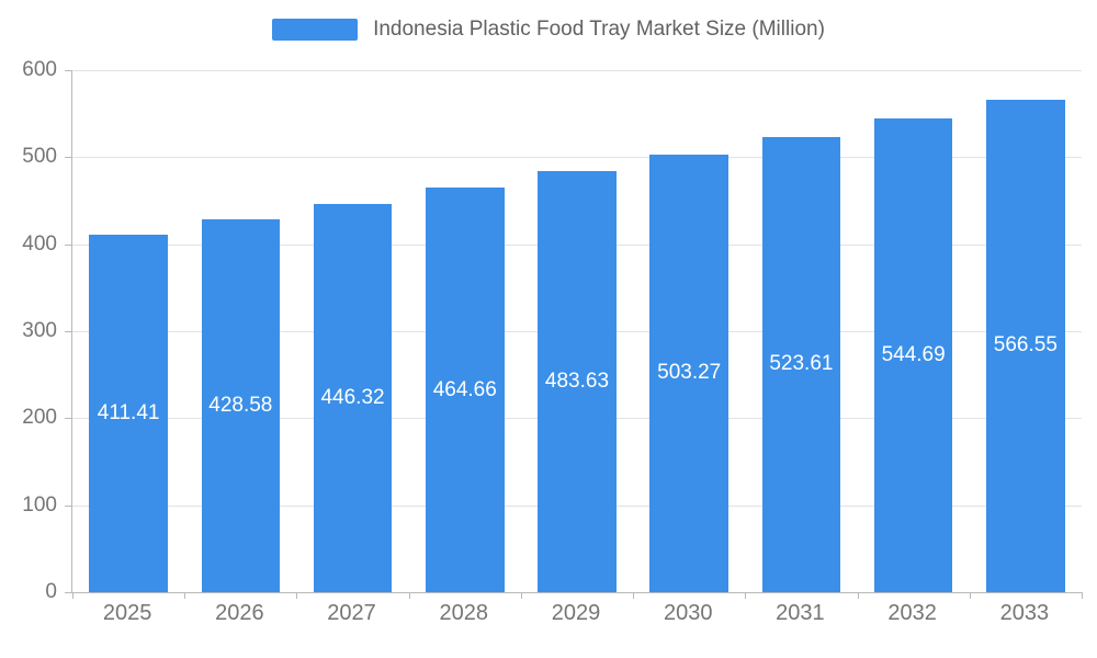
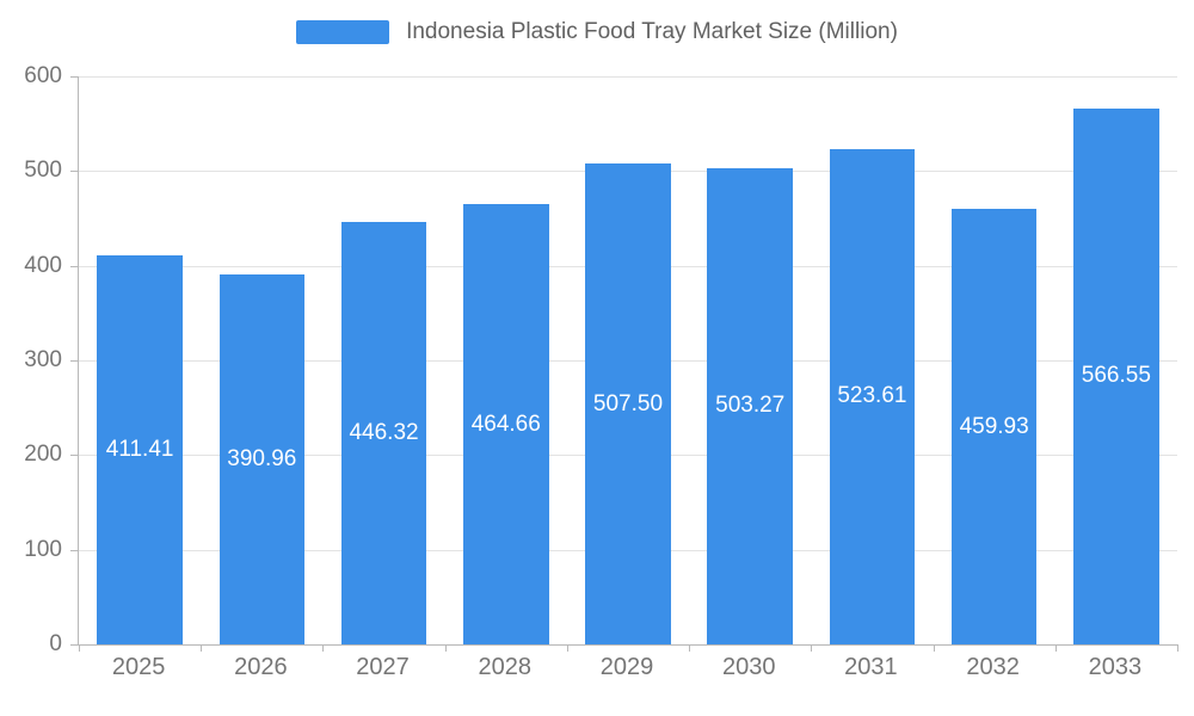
2026: 428.58 -> 390.96
2029: 483.63 -> 507.50
2032: 544.69 -> 459.93
